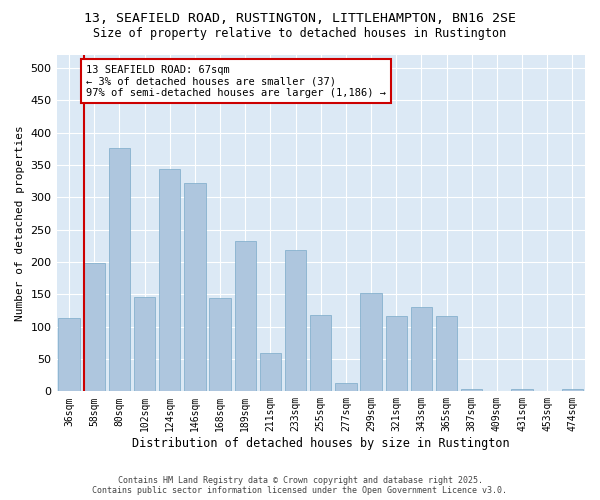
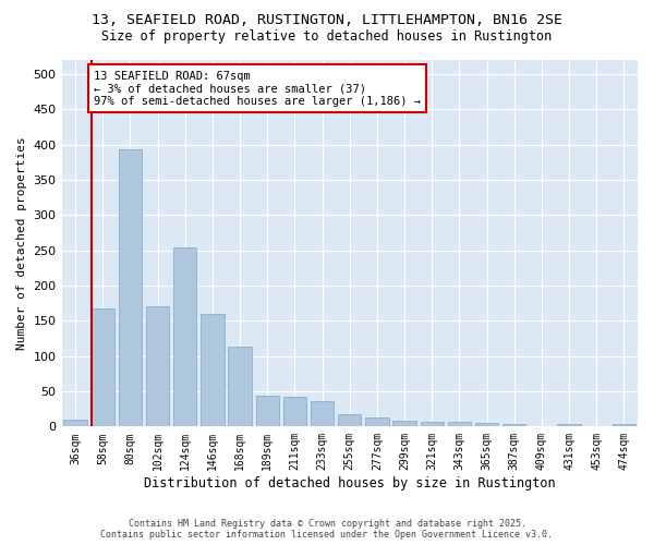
36sqm: 114 -> 10
58sqm: 198 -> 168
80sqm: 376 -> 393
102sqm: 146 -> 170
124sqm: 344 -> 254
146sqm: 322 -> 160
168sqm: 144 -> 113
189sqm: 232 -> 44
211sqm: 60 -> 43
233sqm: 218 -> 36
255sqm: 118 -> 17
299sqm: 152 -> 8
321sqm: 116 -> 7
343sqm: 130 -> 6
365sqm: 116 -> 5
